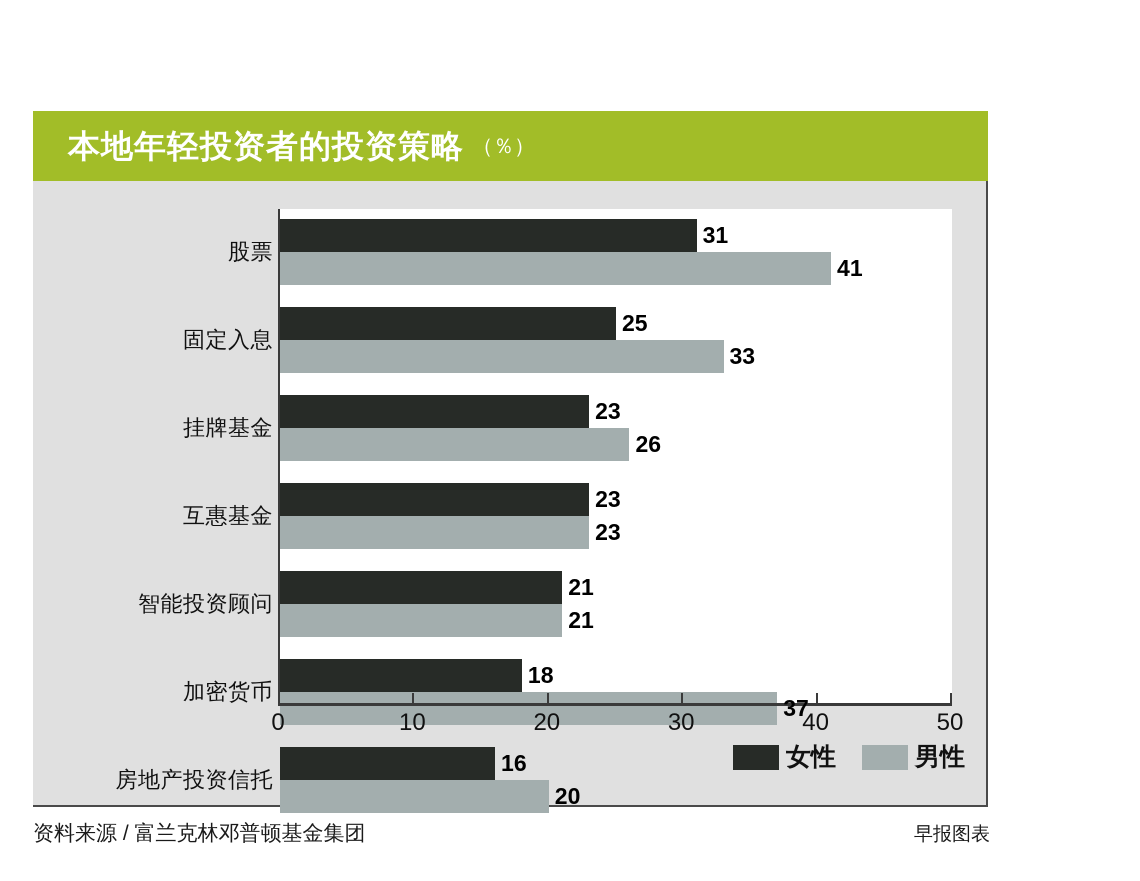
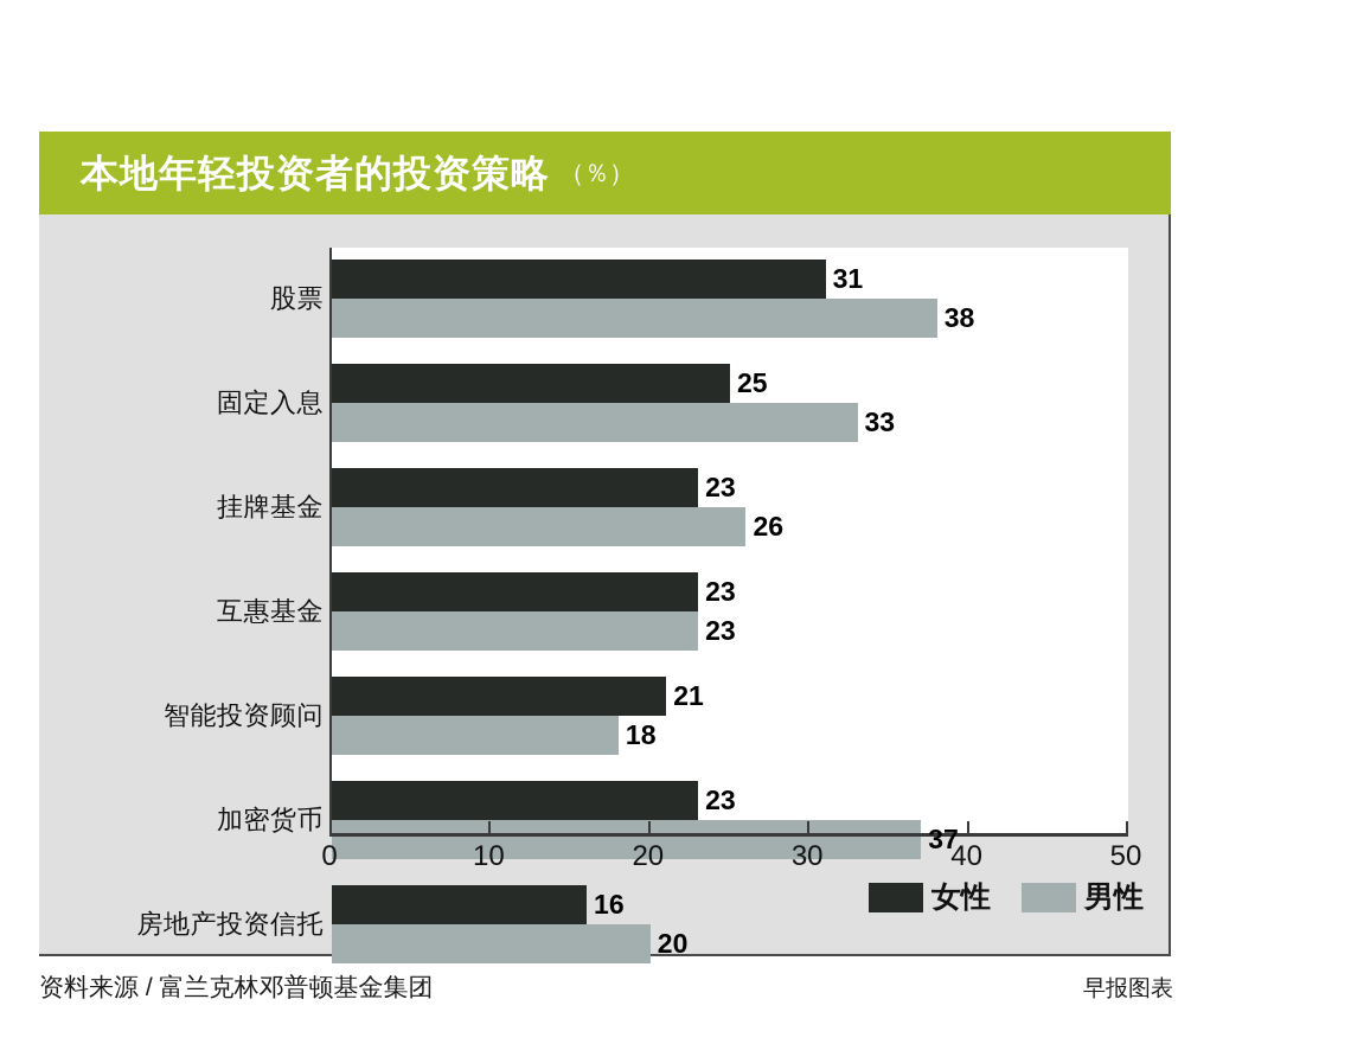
男性/股票: 41 -> 38
男性/智能投资顾问: 21 -> 18
女性/加密货币: 18 -> 23
